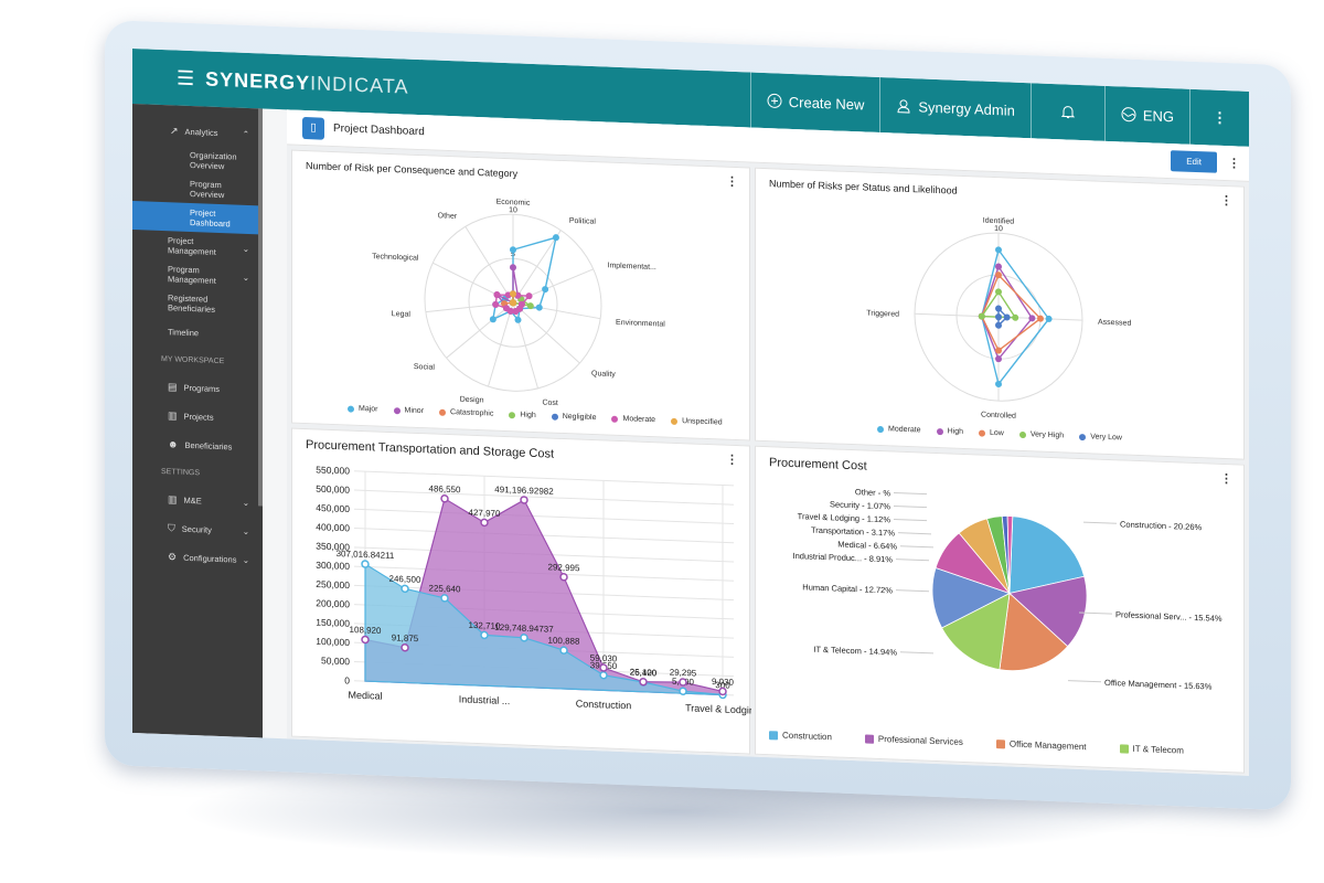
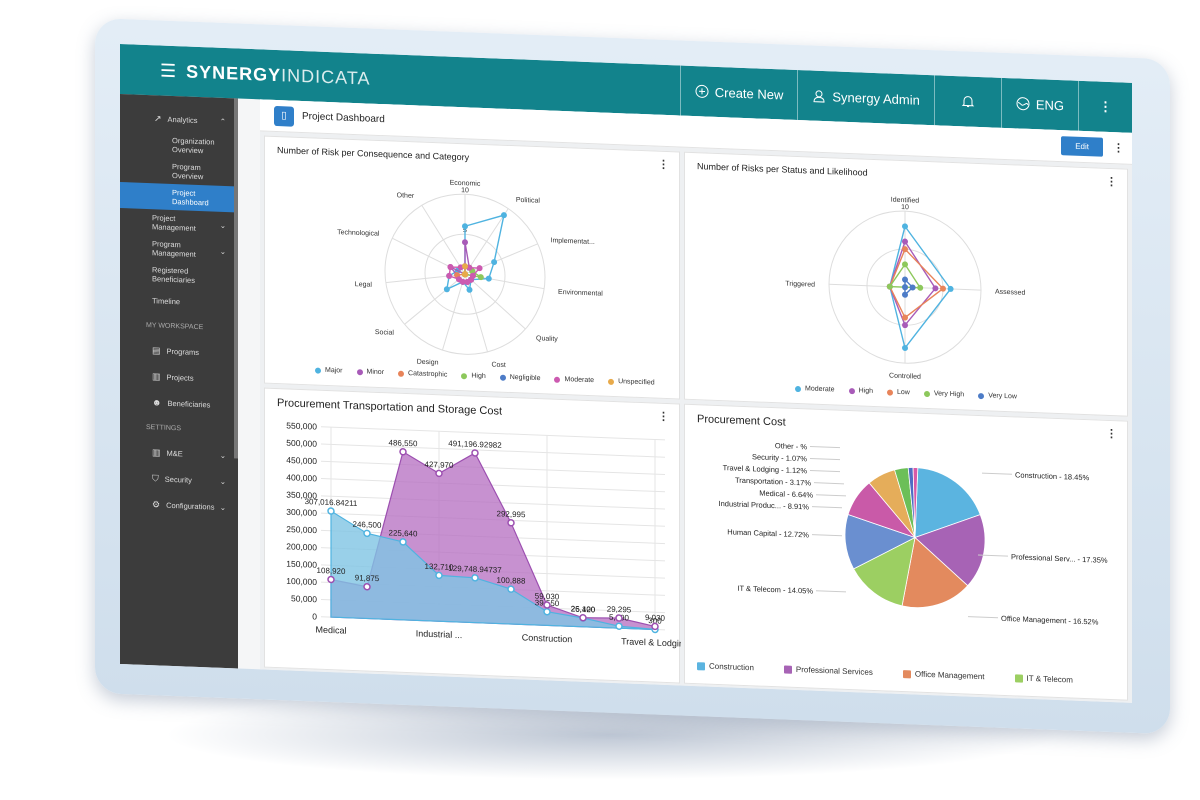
Procurement Cost/Construction: 20.26% -> 18.45%
Procurement Cost/Professional Services: 15.54% -> 17.35%
Procurement Cost/Office Management: 15.63% -> 16.52%
Procurement Cost/IT & Telecom: 14.94% -> 14.05%
